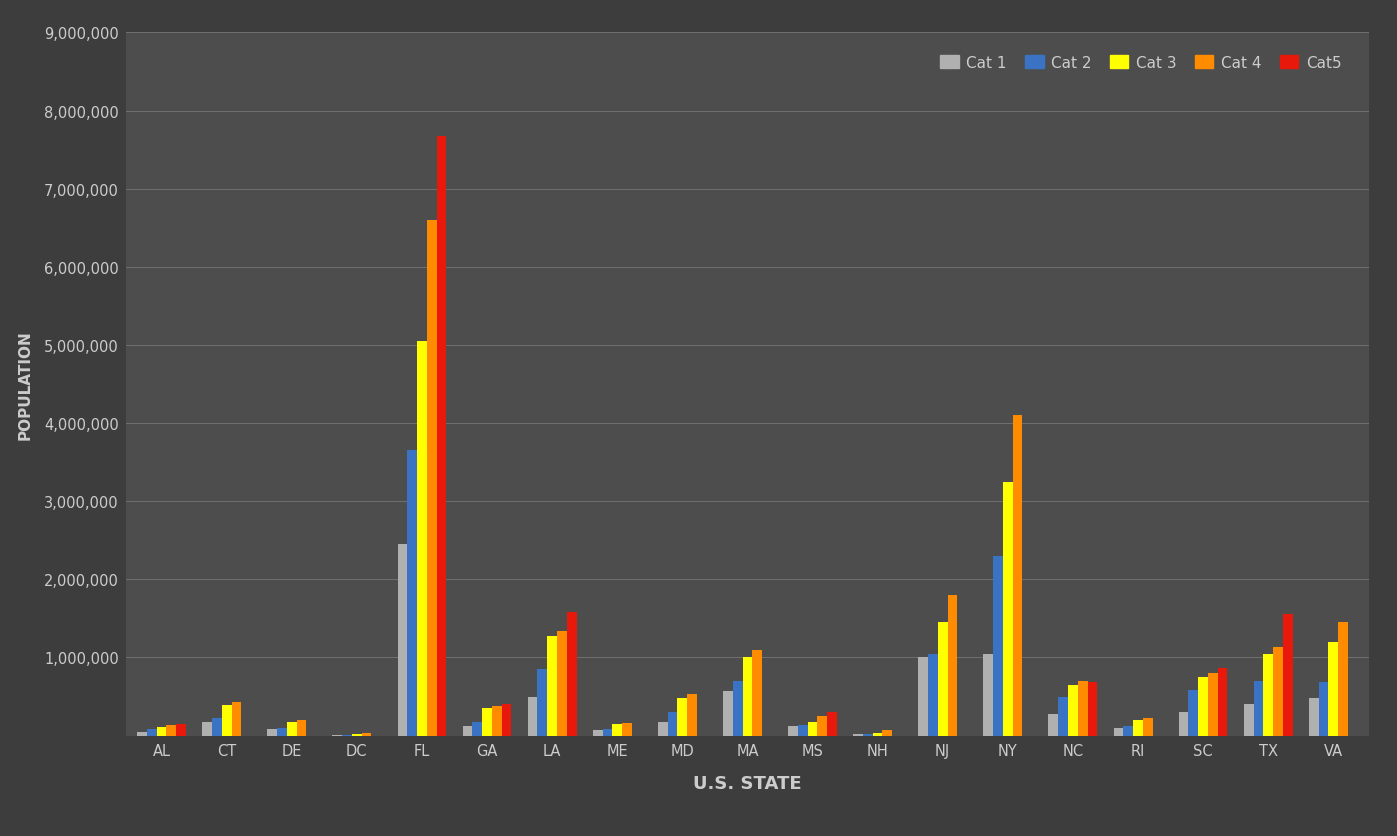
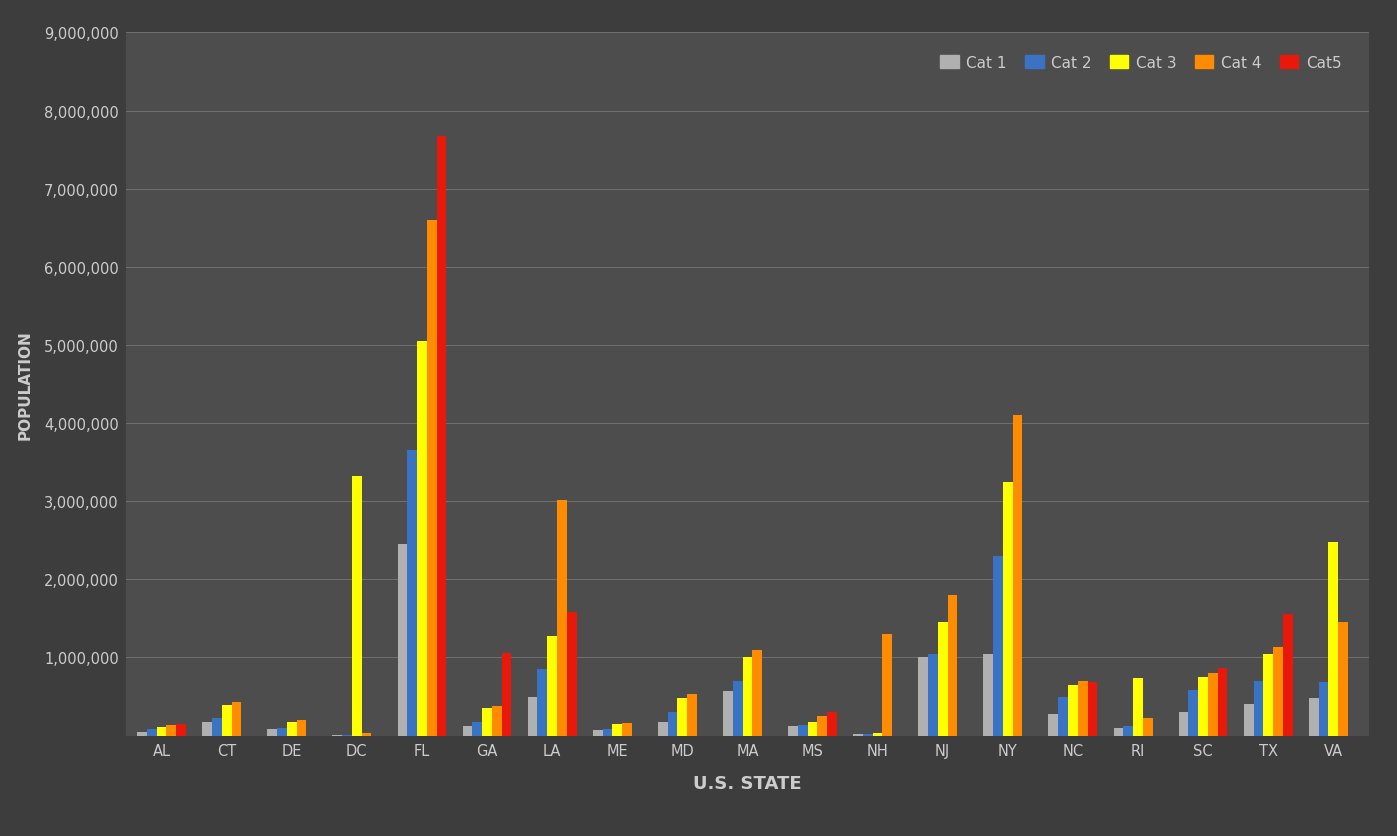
Cat 3/DC: 20,000 -> 3,320,000
Cat5/GA: 400,000 -> 1,060,000
Cat 4/LA: 1,340,000 -> 3,020,000
Cat 4/NH: 60,000 -> 1,300,000
Cat 3/RI: 200,000 -> 740,000
Cat 3/VA: 1,200,000 -> 2,480,000
